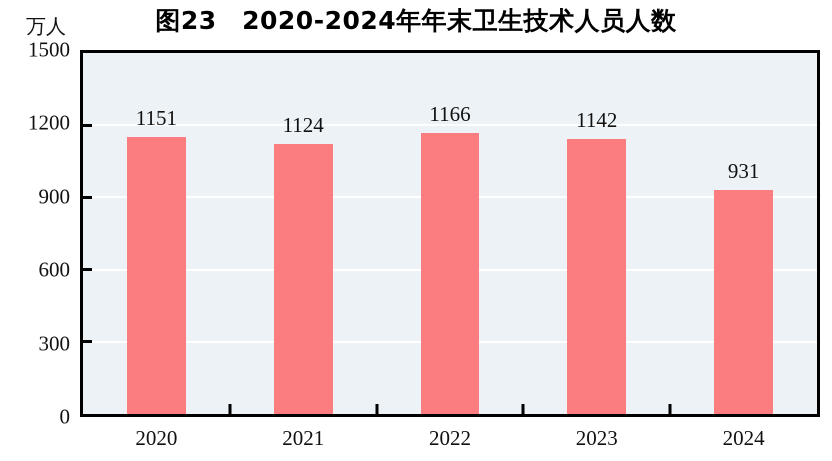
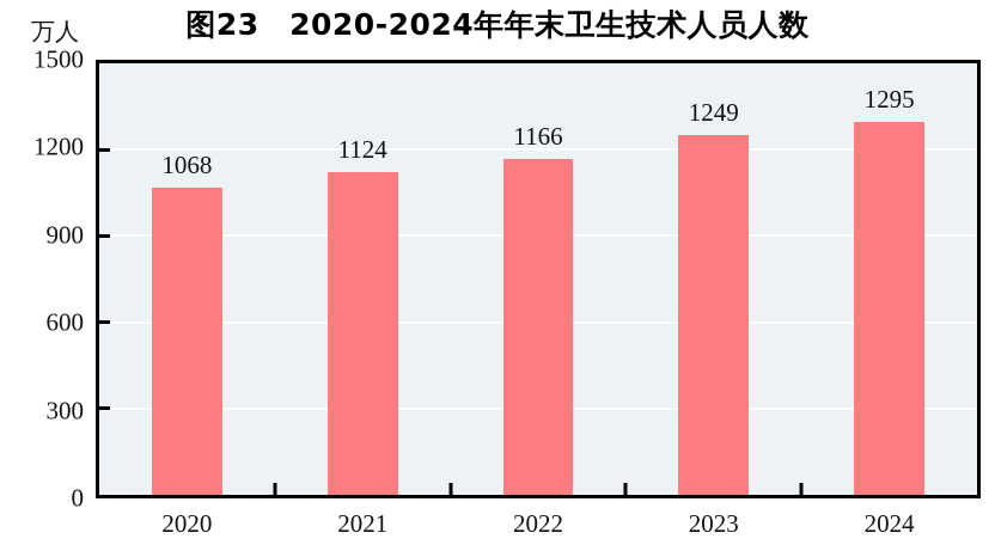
2020: 1151 -> 1068
2023: 1142 -> 1249
2024: 931 -> 1295
